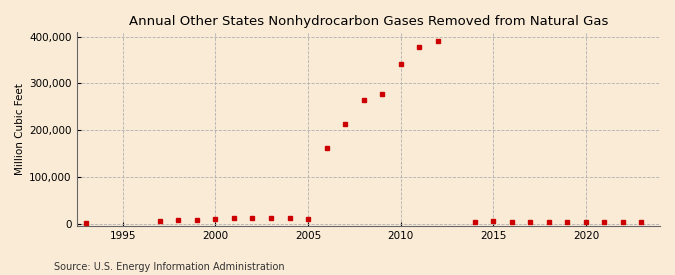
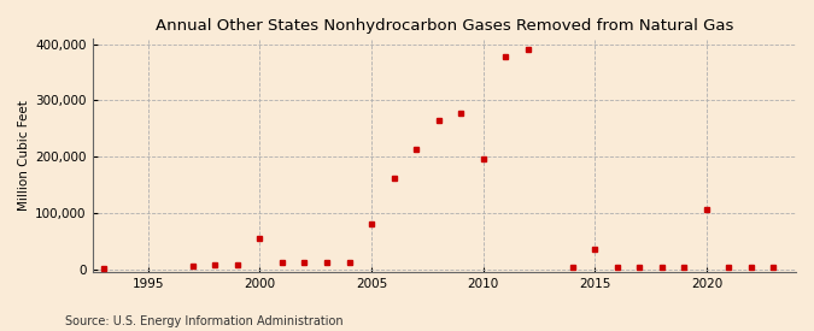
2000: 9,000 -> 55,000
2005: 10,000 -> 80,000
2010: 342,000 -> 195,000
2015: 5,000 -> 35,000
2020: 4,000 -> 105,000
